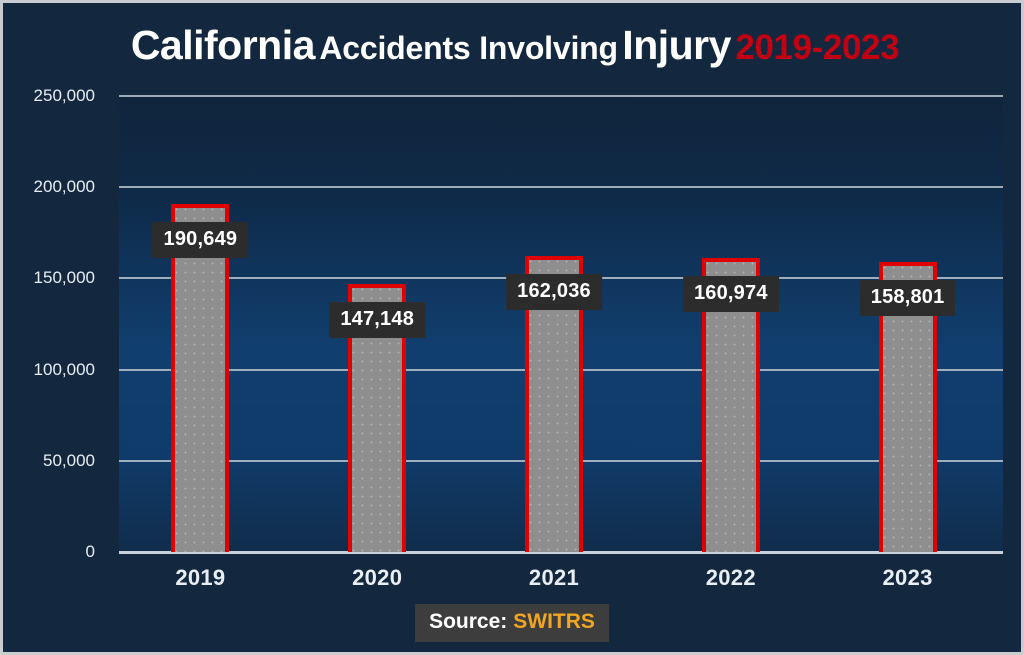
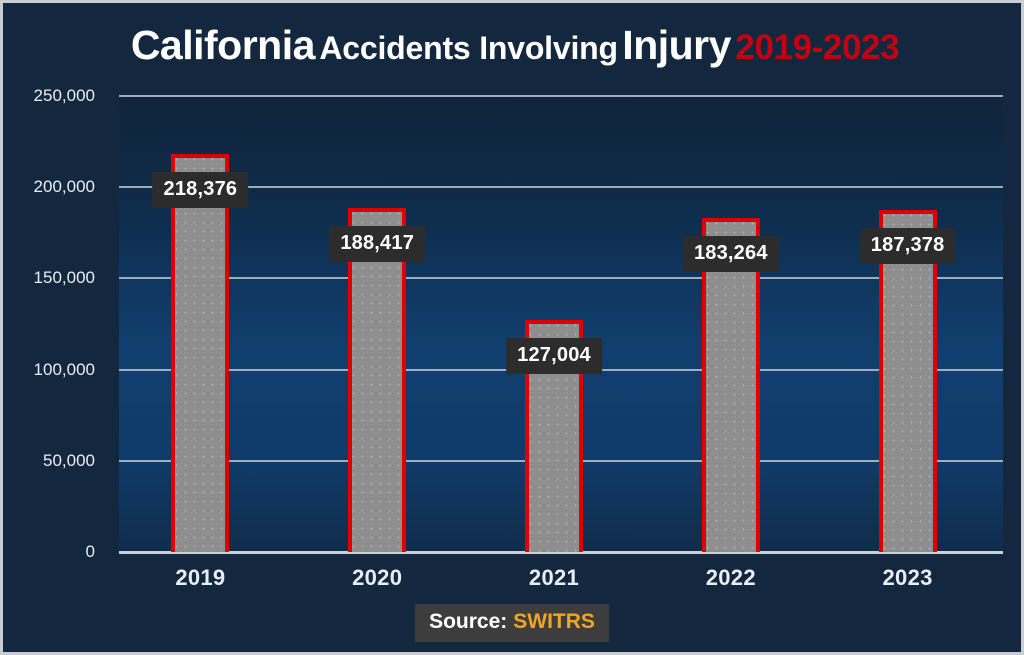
2019: 190,649 -> 218,376
2020: 147,148 -> 188,417
2021: 162,036 -> 127,004
2022: 160,974 -> 183,264
2023: 158,801 -> 187,378
